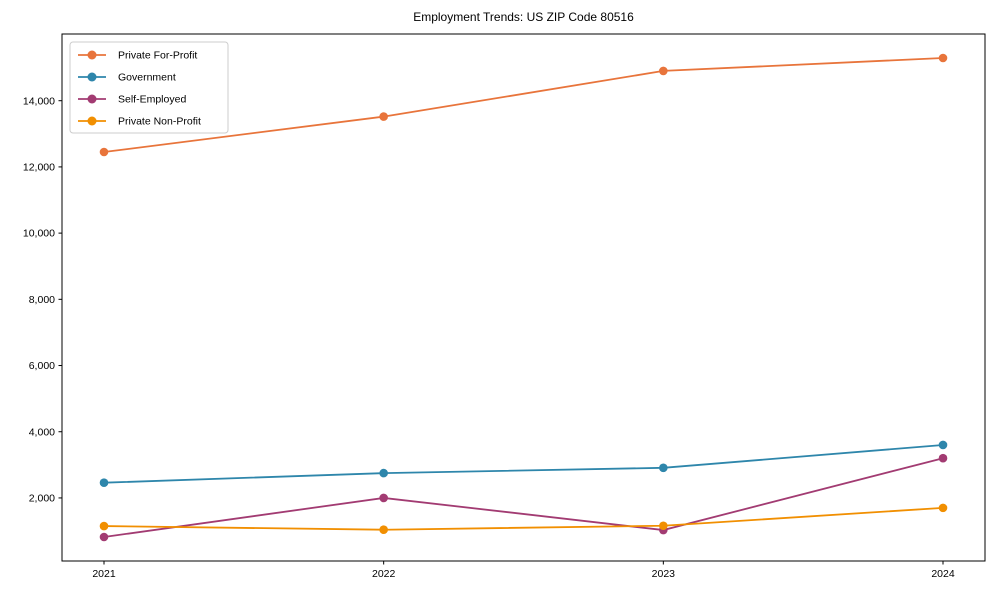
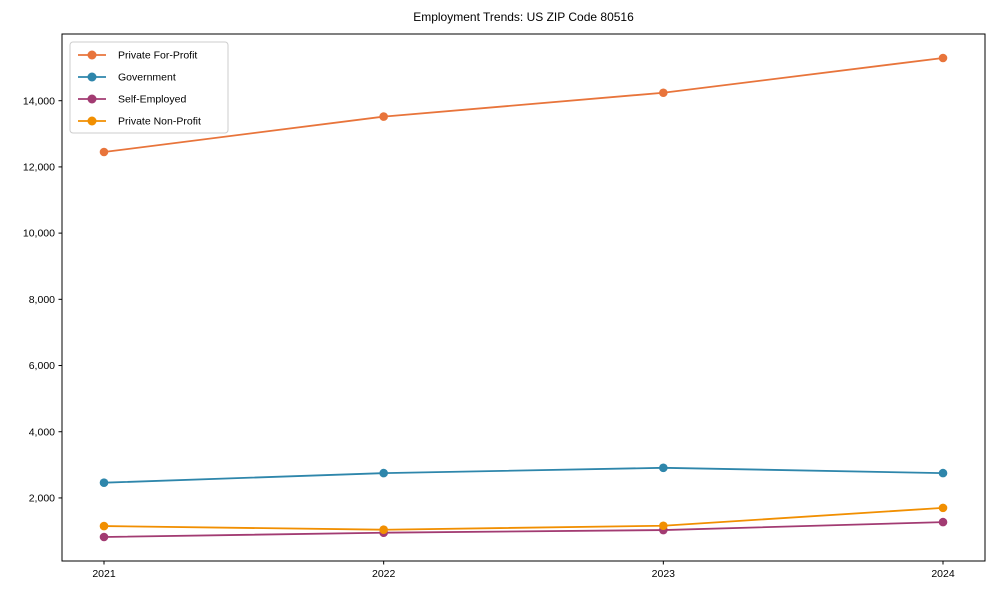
Self-Employed/2022: 2000 -> 1000
Private For-Profit/2023: 14900 -> 14200
Government/2024: 3600 -> 2800
Self-Employed/2024: 3200 -> 1300
